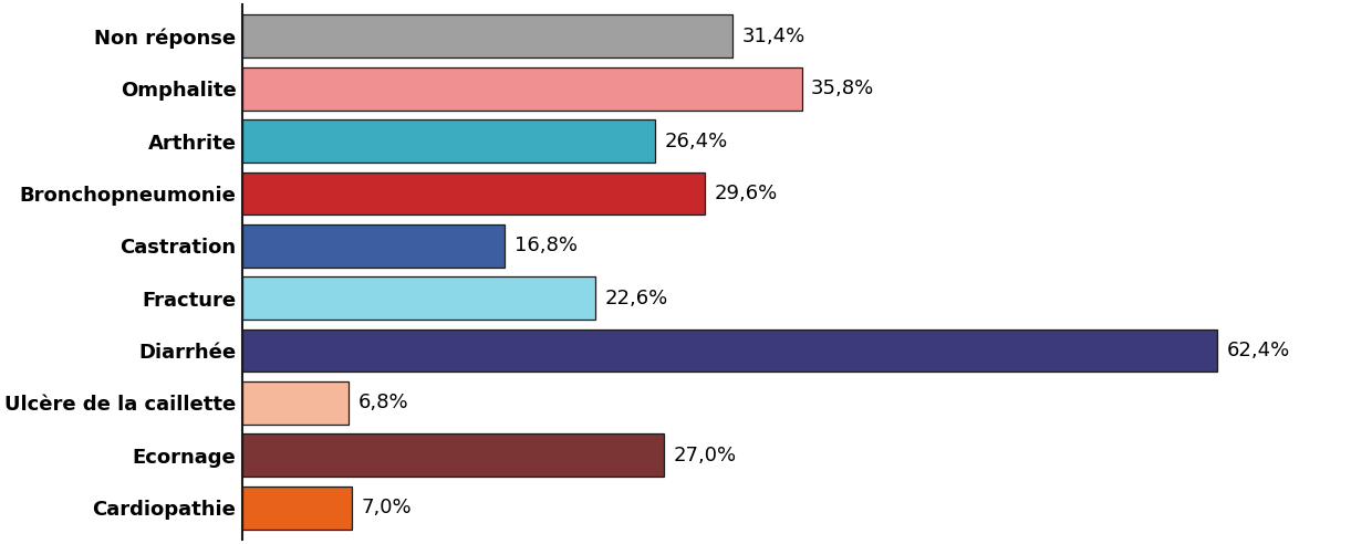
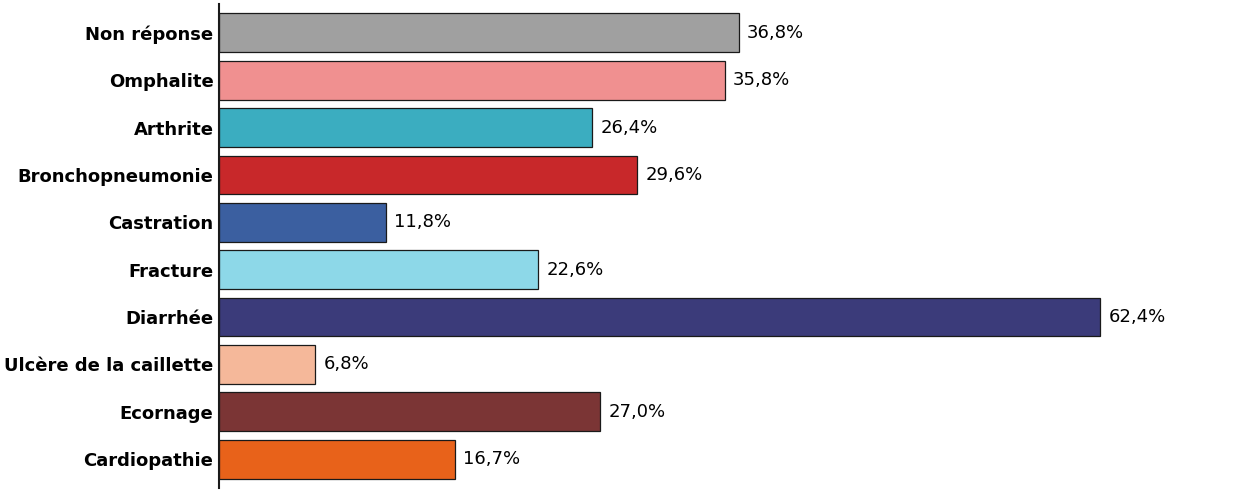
Non réponse: 31,4% -> 36,8%
Castration: 16,8% -> 11,8%
Cardiopathie: 7,0% -> 16,7%
